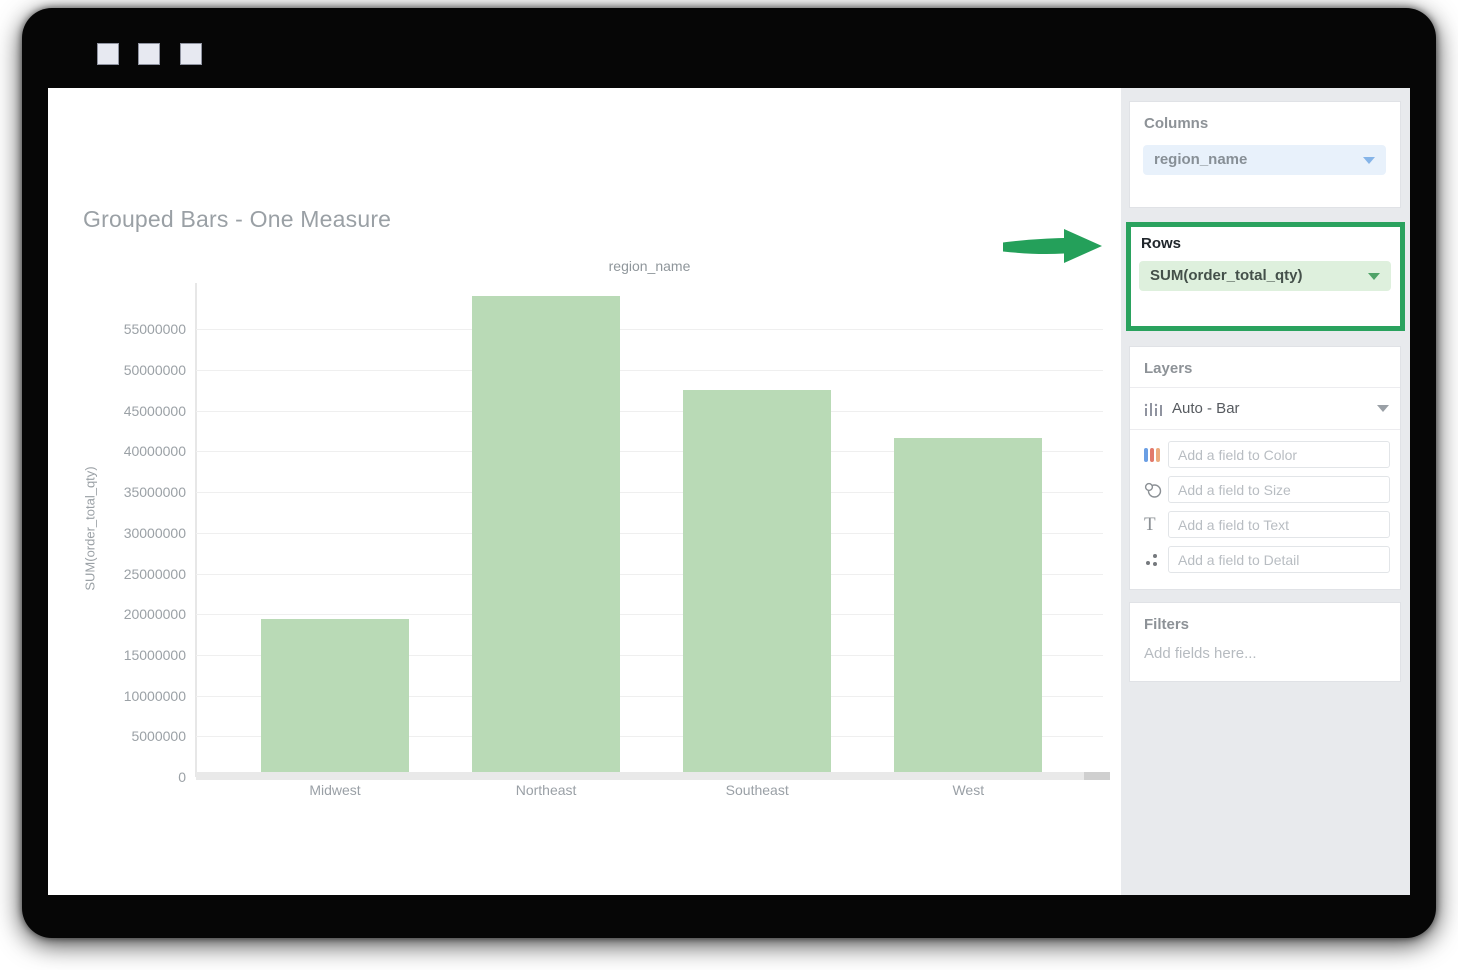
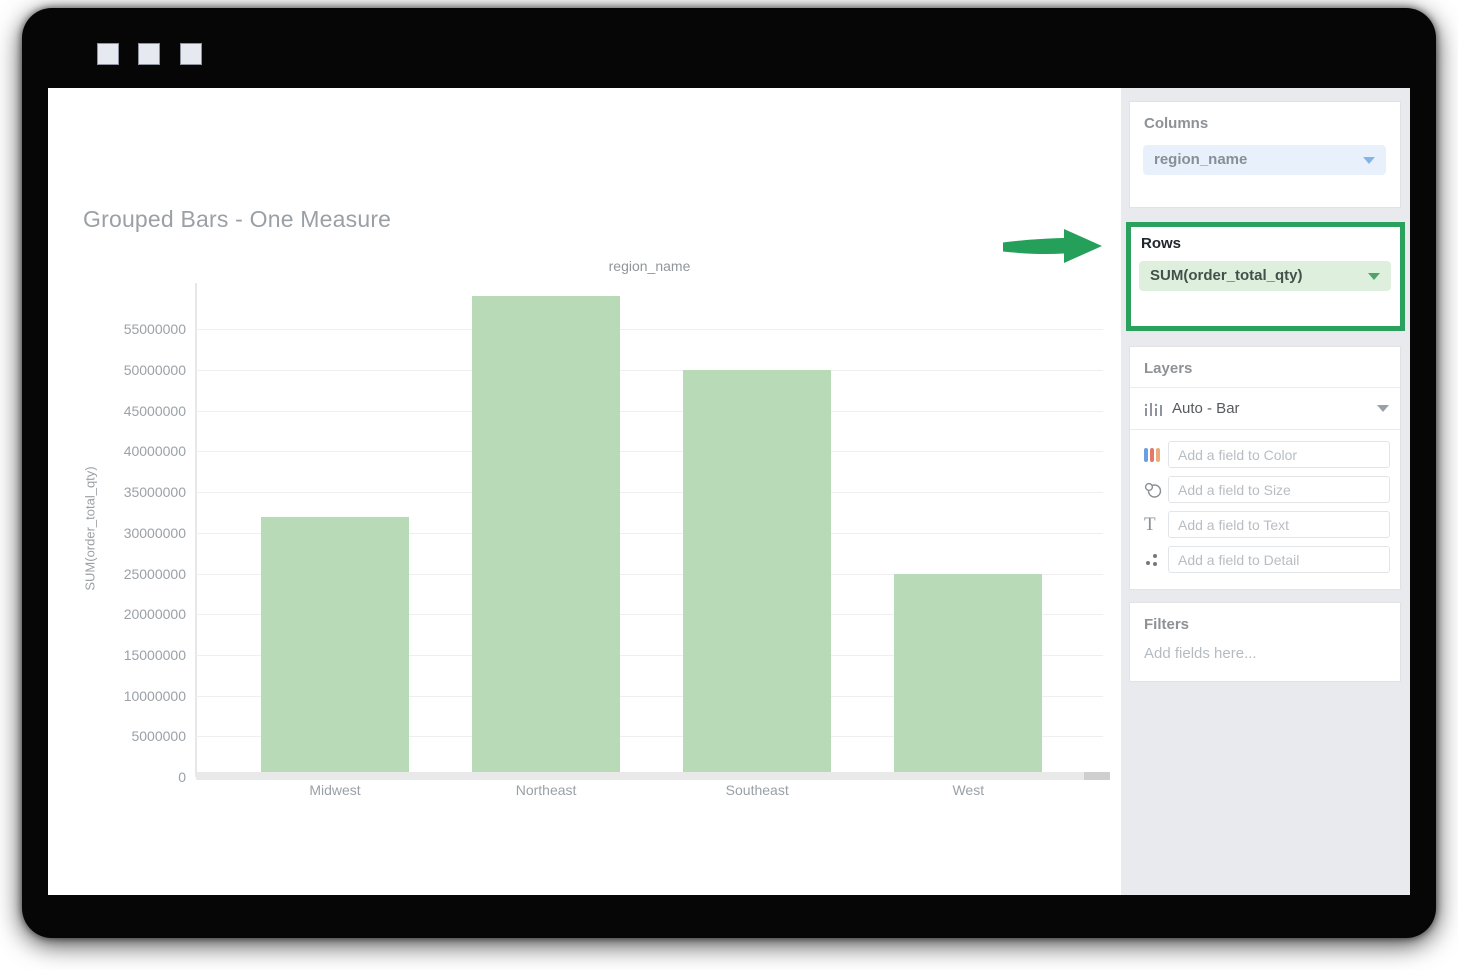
Midwest: 19000000 -> 32000000
Southeast: 48000000 -> 50000000
West: 42000000 -> 25000000
